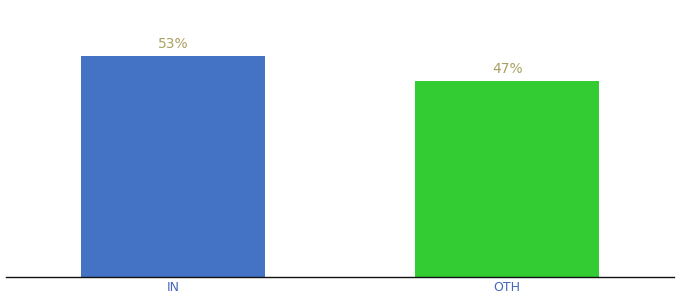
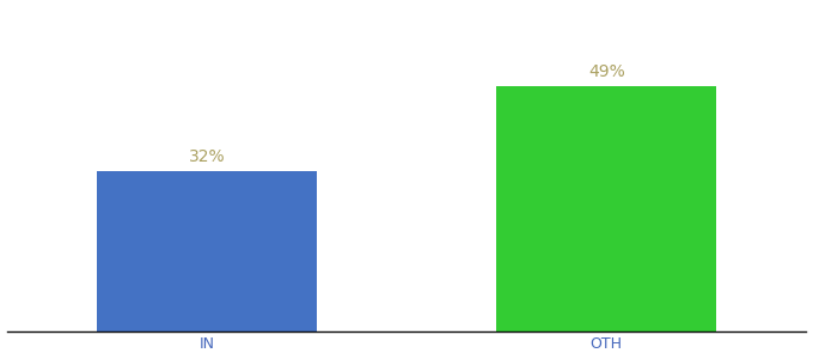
IN: 53% -> 32%
OTH: 47% -> 49%
